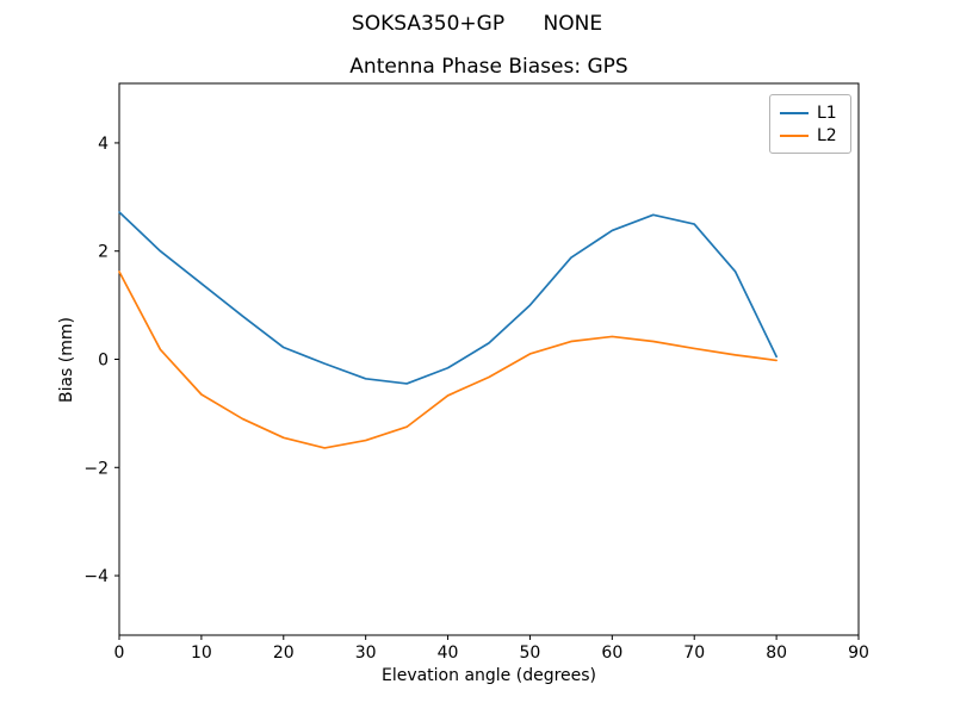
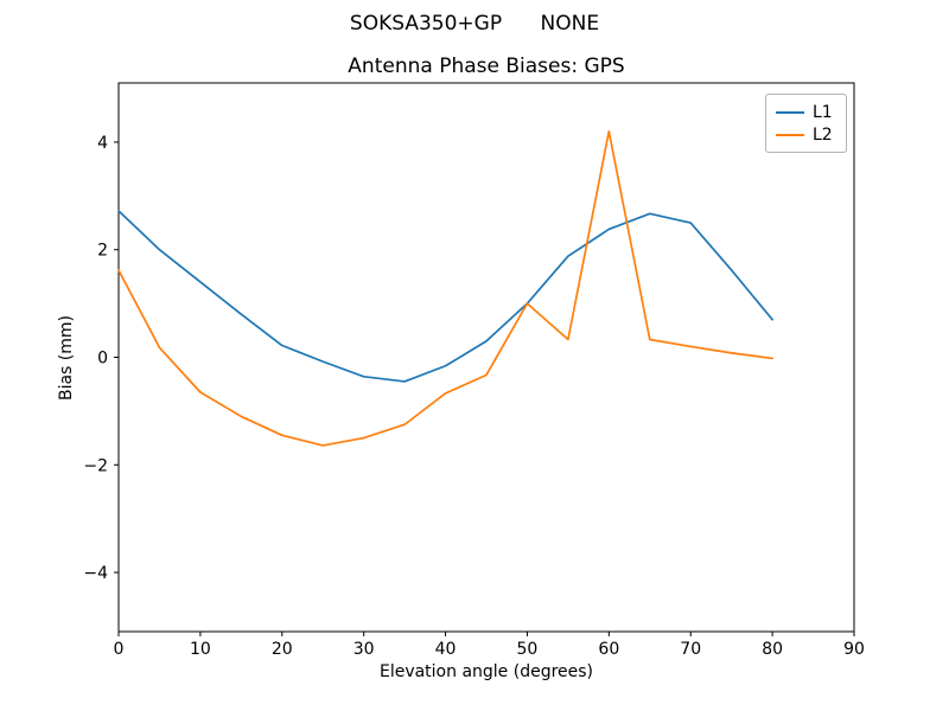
L2/50: 0.1 -> 1.0
L2/60: 0.4 -> 4.2
L1/80: 0.1 -> 0.7
